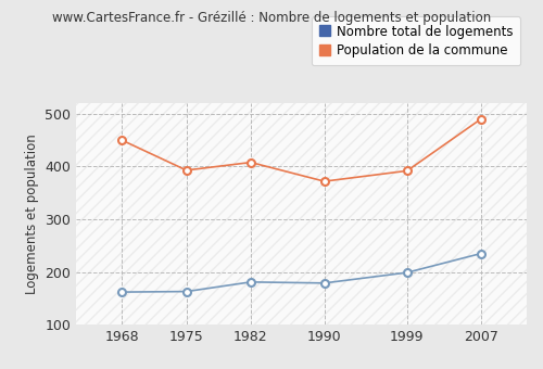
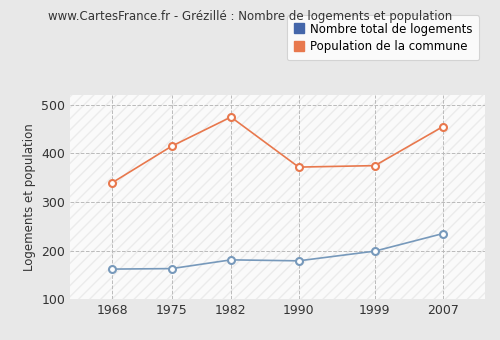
Population de la commune/1968: 450 -> 340
Population de la commune/1975: 393 -> 415
Population de la commune/1982: 408 -> 475
Population de la commune/1999: 392 -> 375
Population de la commune/2007: 490 -> 455
